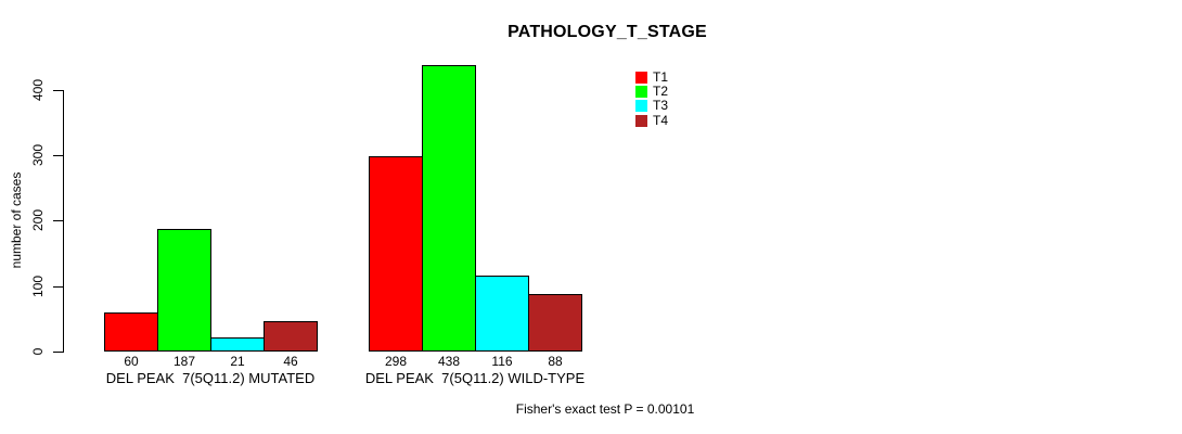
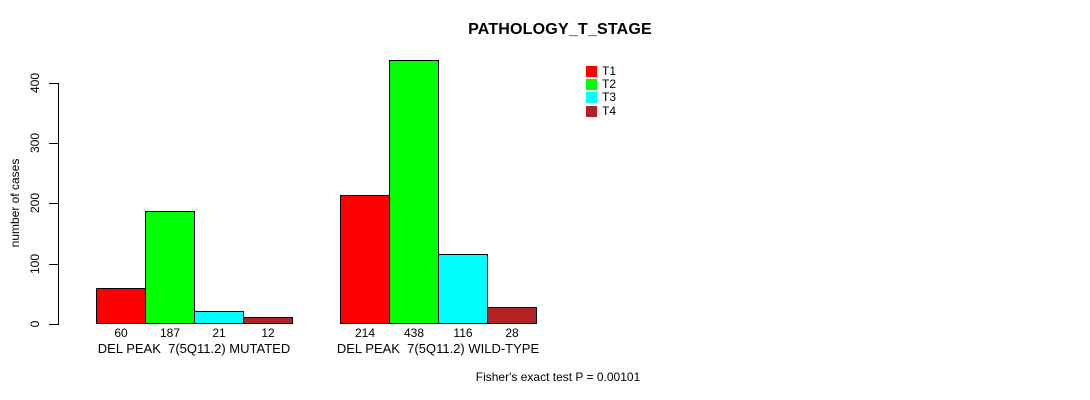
T4/DEL PEAK 7(5Q11.2) MUTATED: 46 -> 12
T1/DEL PEAK 7(5Q11.2) WILD-TYPE: 298 -> 214
T4/DEL PEAK 7(5Q11.2) WILD-TYPE: 88 -> 28
